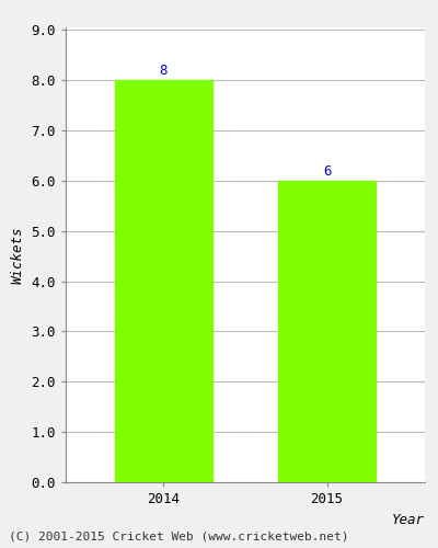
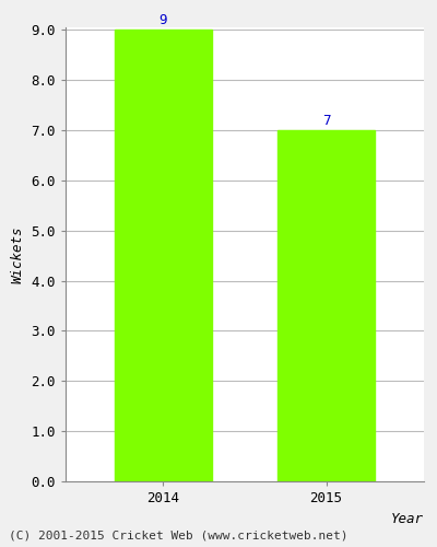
2014: 8 -> 9
2015: 6 -> 7
